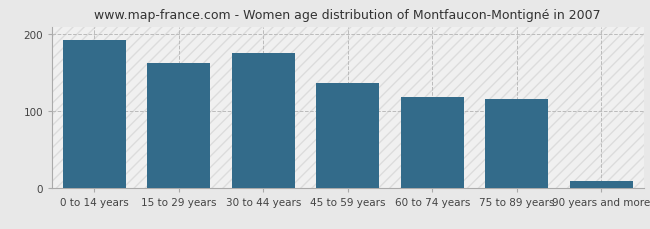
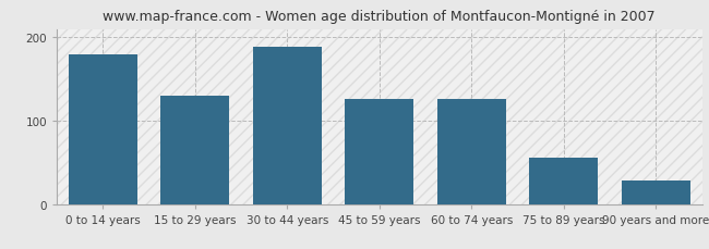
0 to 14 years: 192 -> 180
15 to 29 years: 163 -> 130
30 to 44 years: 175 -> 188
45 to 59 years: 137 -> 126
60 to 74 years: 118 -> 126
75 to 89 years: 115 -> 56
90 years and more: 8 -> 28
